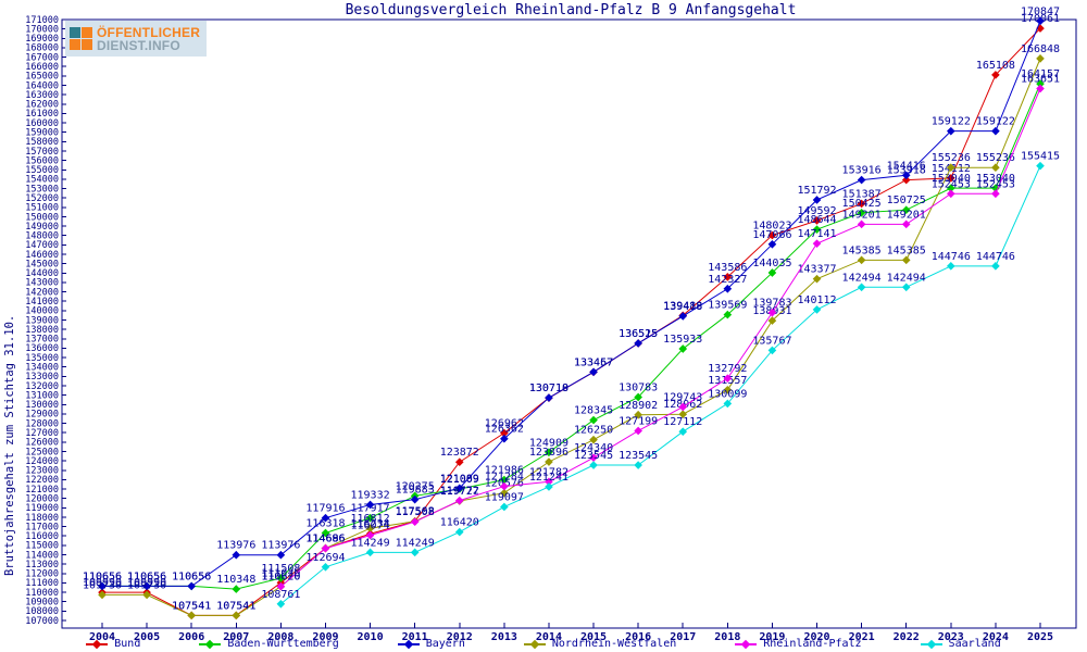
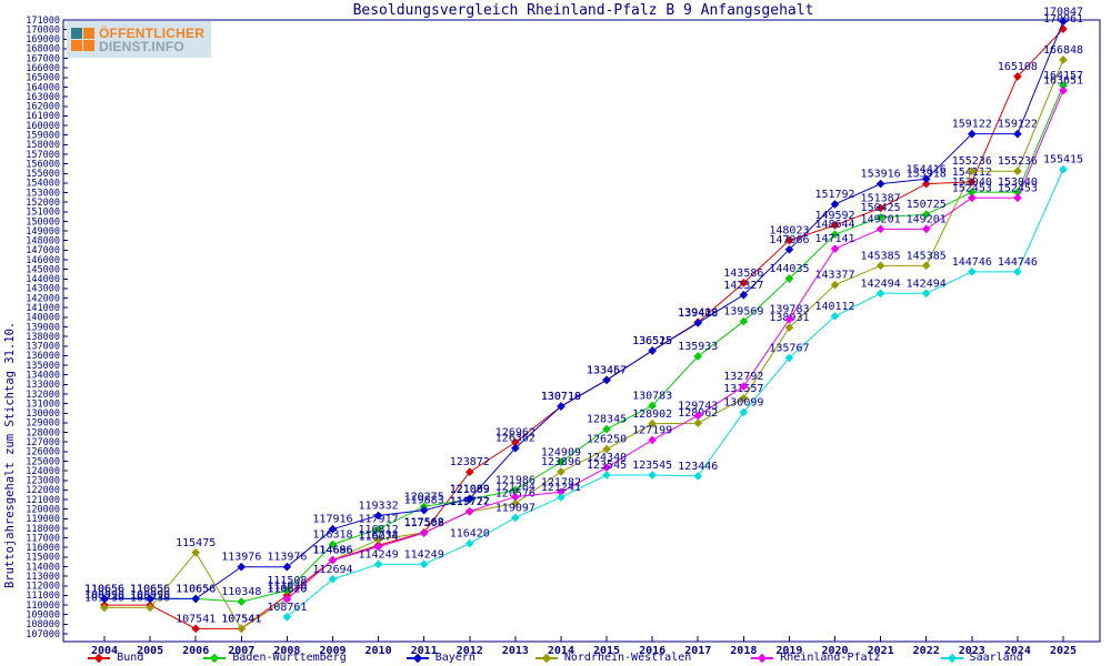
Nordrhein-Westfalen/2006: 107541 -> 115475
Saarland/2017: 127112 -> 123446
